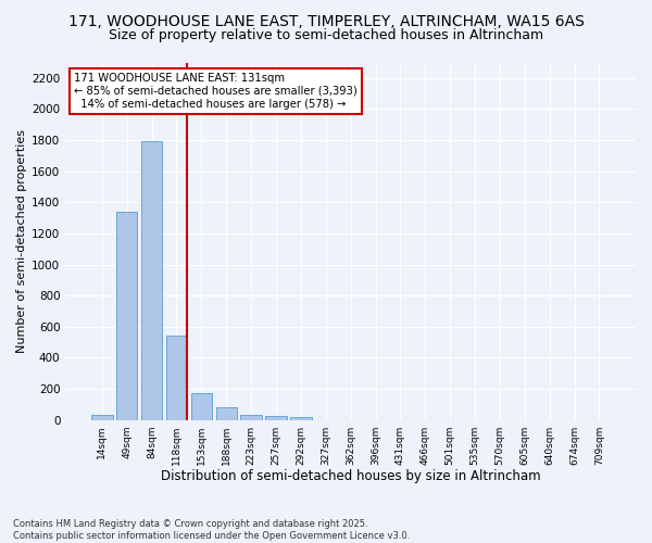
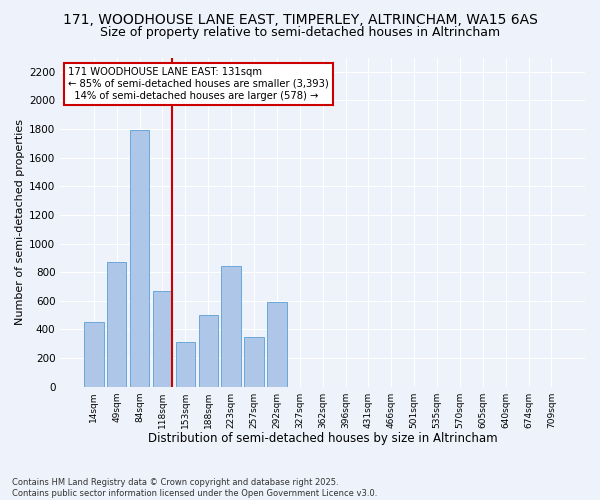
14sqm: 30 -> 450
49sqm: 1340 -> 870
118sqm: 540 -> 670
153sqm: 180 -> 310
188sqm: 80 -> 500
223sqm: 40 -> 840
257sqm: 30 -> 350
292sqm: 20 -> 590
